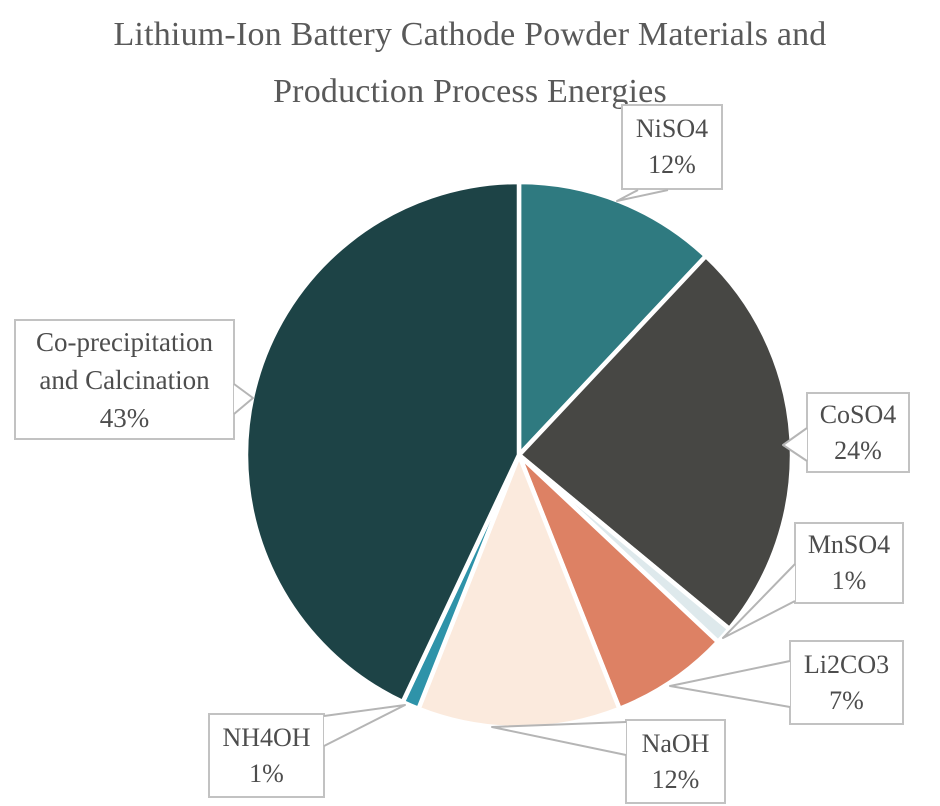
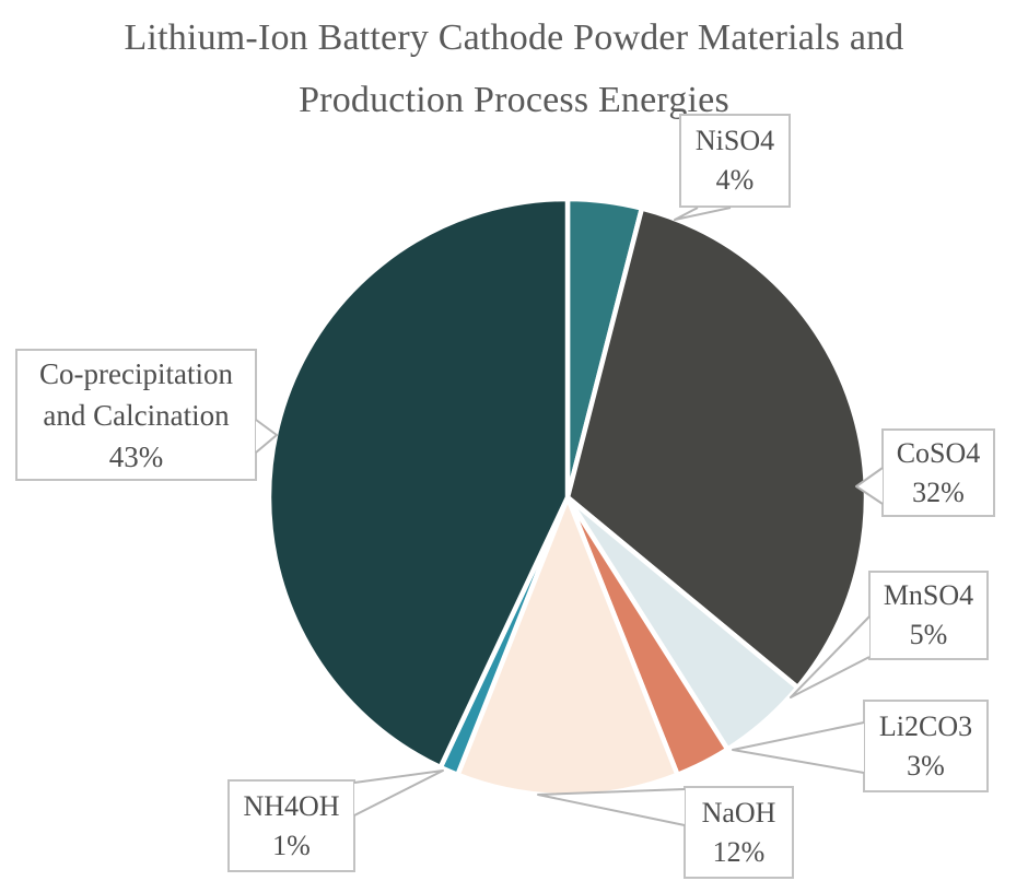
NiSO4: 12% -> 4%
CoSO4: 24% -> 32%
MnSO4: 1% -> 5%
Li2CO3: 7% -> 3%
